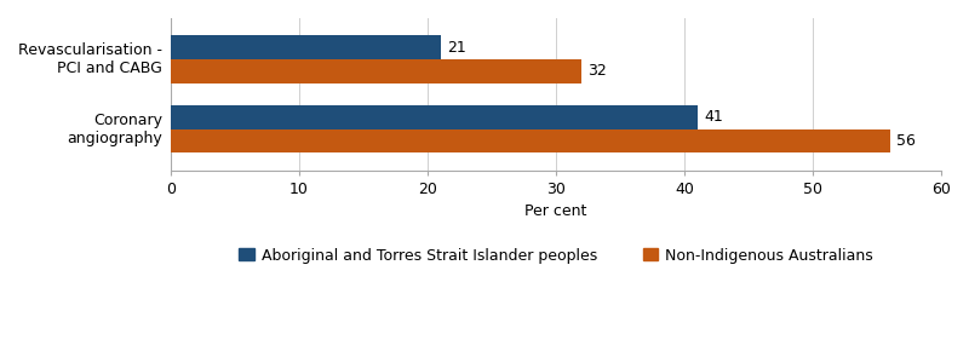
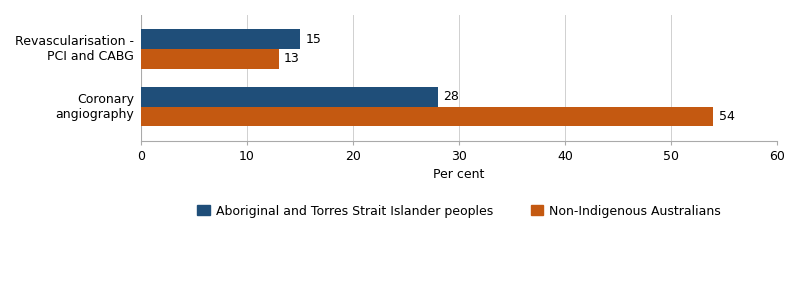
Aboriginal and Torres Strait Islander peoples/Revascularisation - PCI and CABG: 21 -> 15
Non-Indigenous Australians/Revascularisation - PCI and CABG: 32 -> 13
Aboriginal and Torres Strait Islander peoples/Coronary angiography: 41 -> 28
Non-Indigenous Australians/Coronary angiography: 56 -> 54
